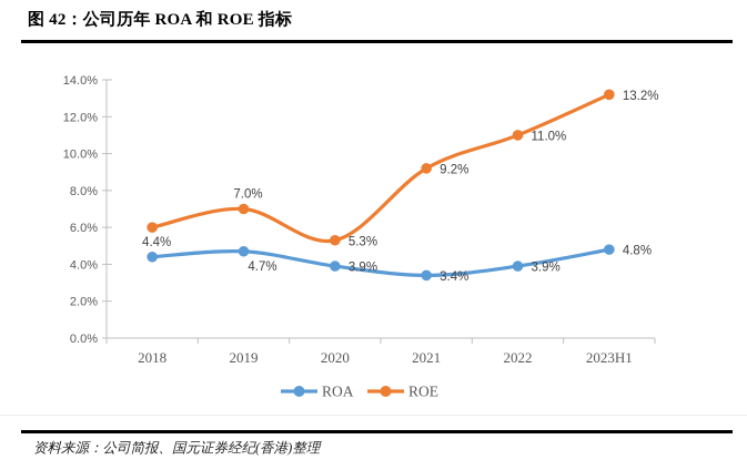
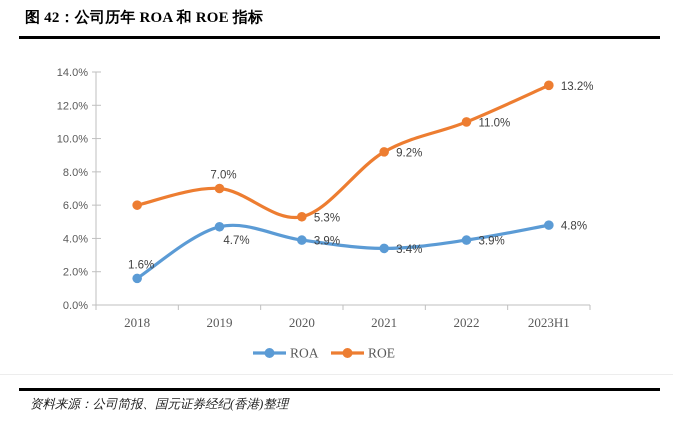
ROA/2018: 4.4% -> 1.6%
